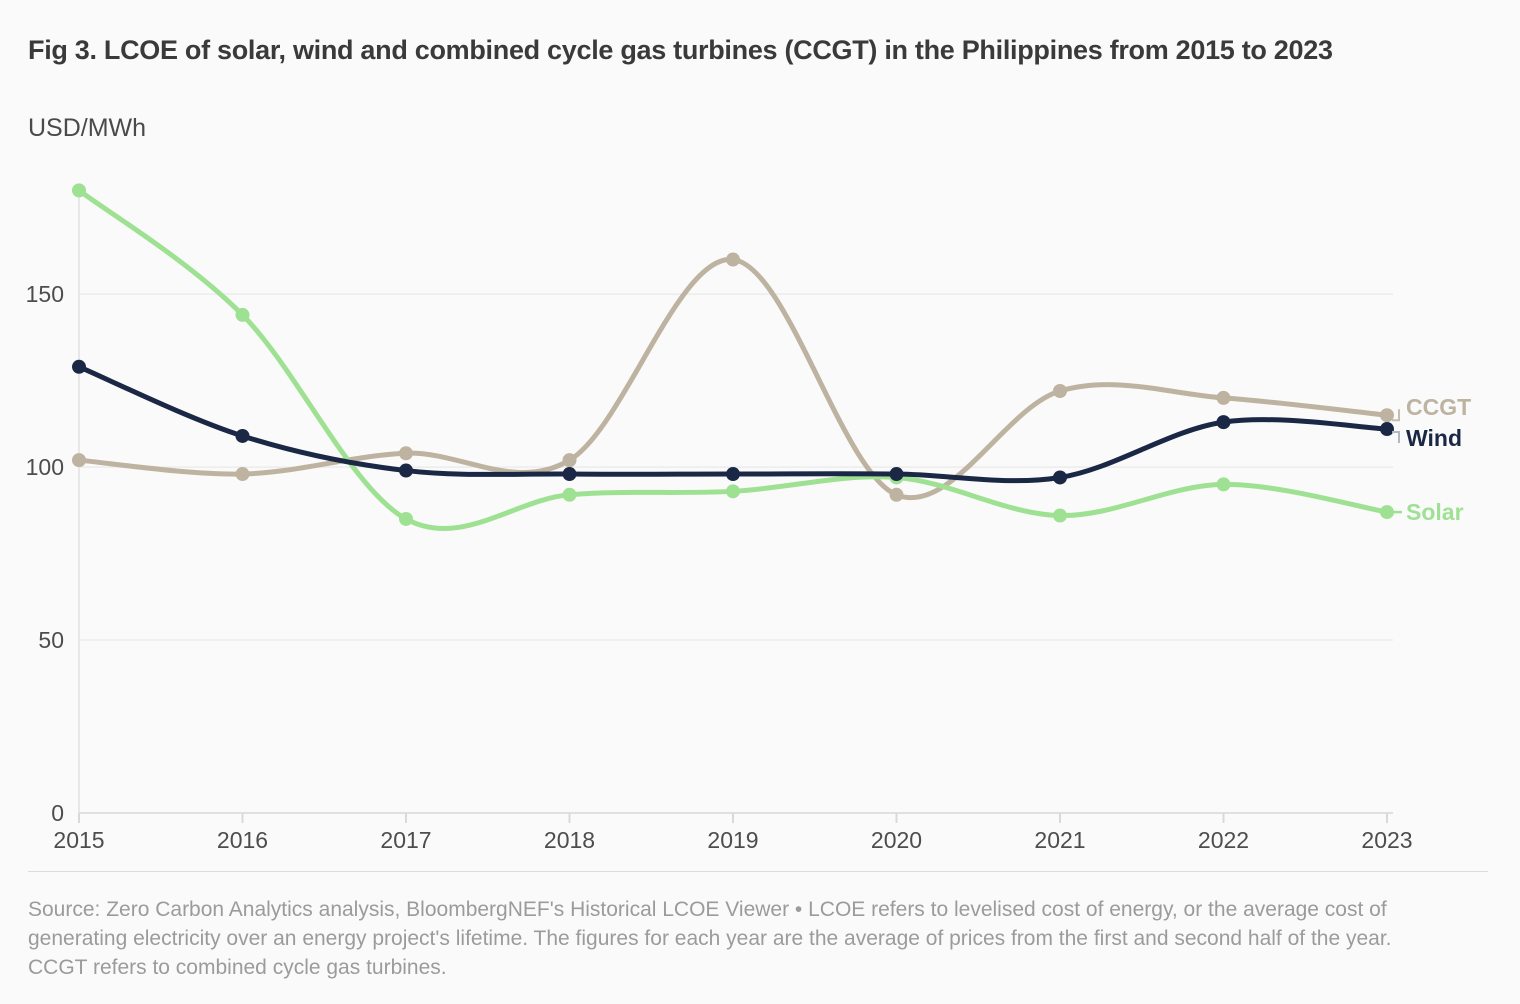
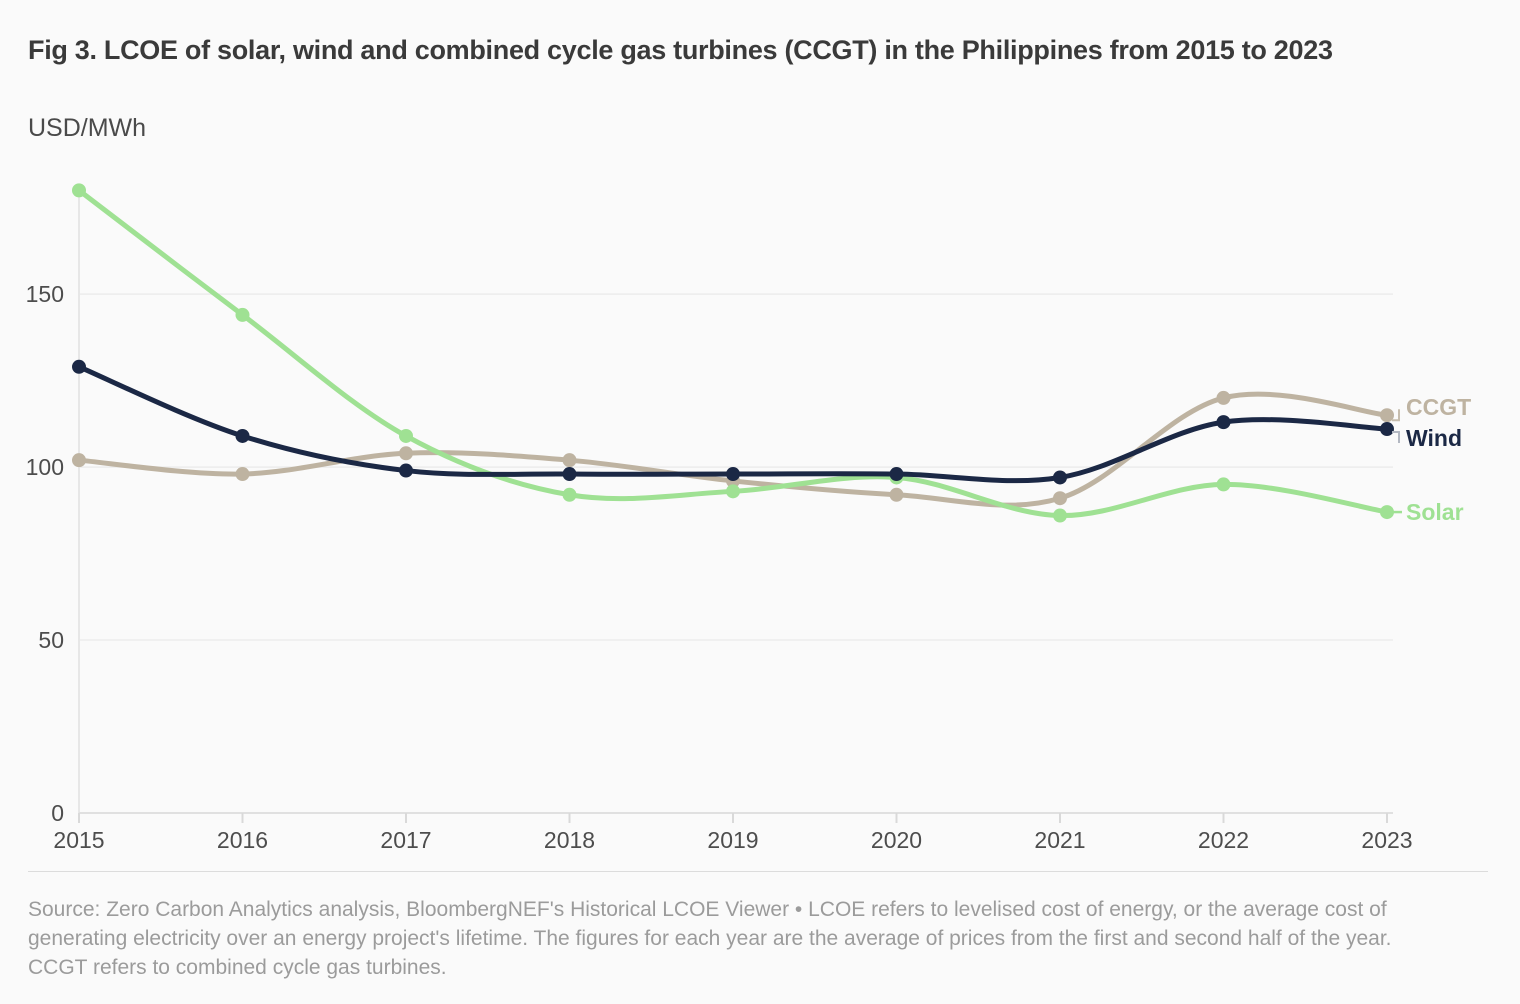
Solar/2017: 85 -> 109
CCGT/2019: 160 -> 96
CCGT/2021: 122 -> 91
